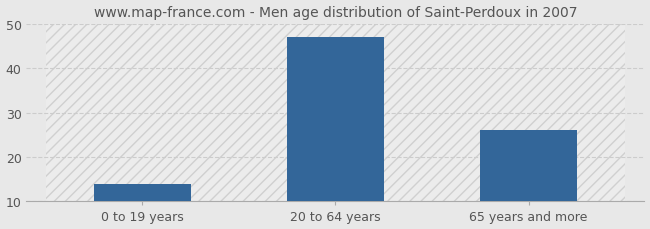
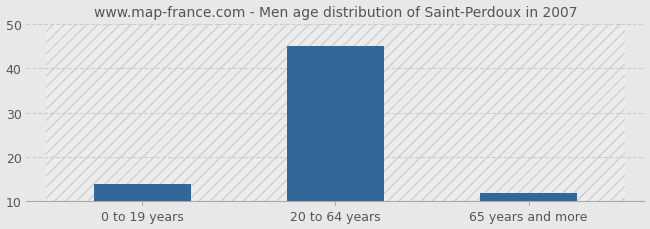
20 to 64 years: 47 -> 45
65 years and more: 26 -> 12
